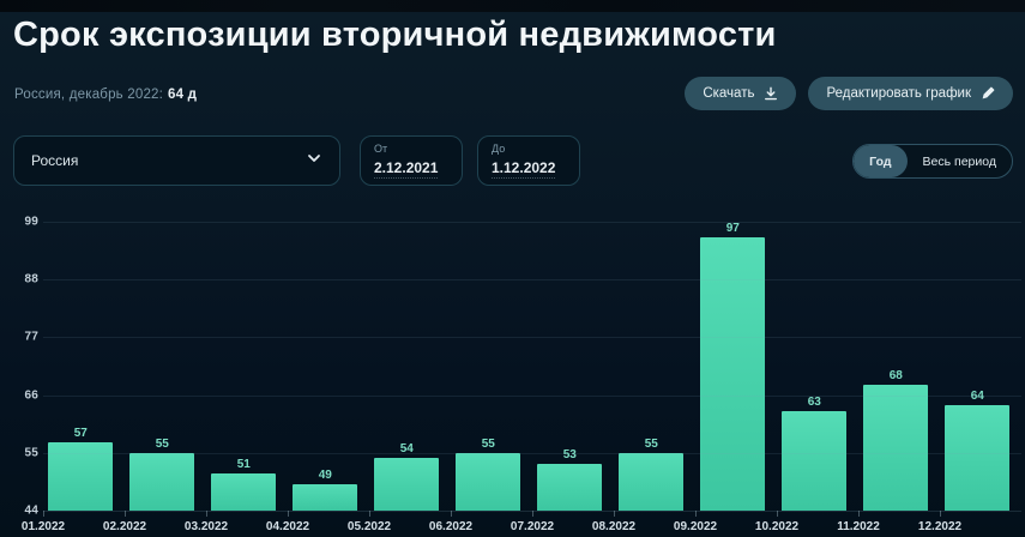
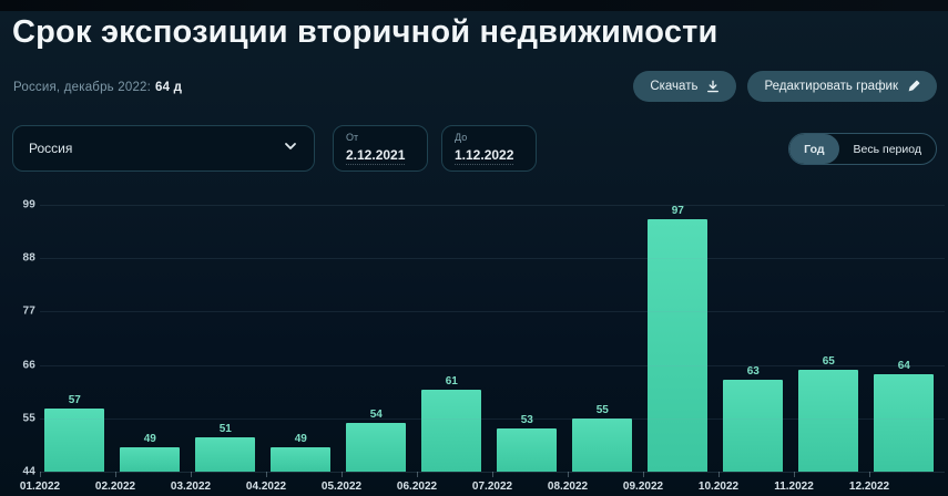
02.2022: 55 -> 49
06.2022: 55 -> 61
11.2022: 68 -> 65
